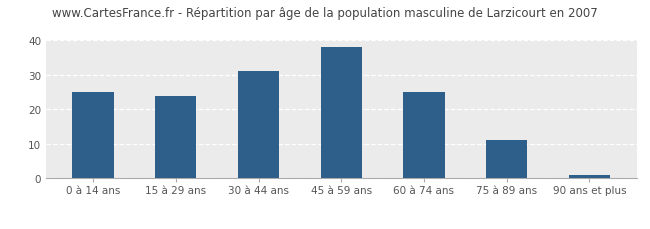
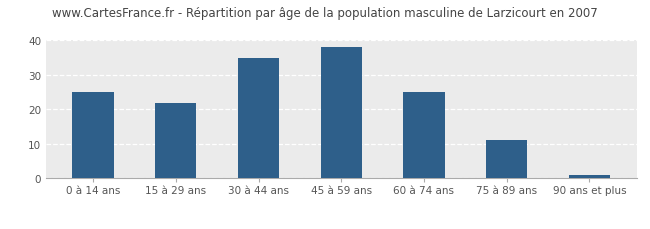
15 à 29 ans: 24 -> 22
30 à 44 ans: 31 -> 35
